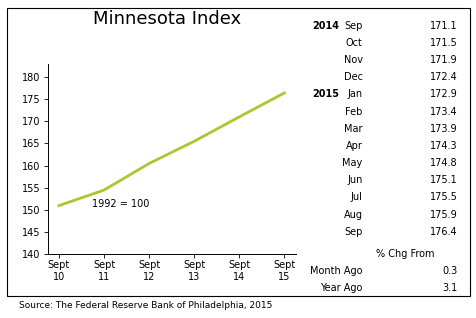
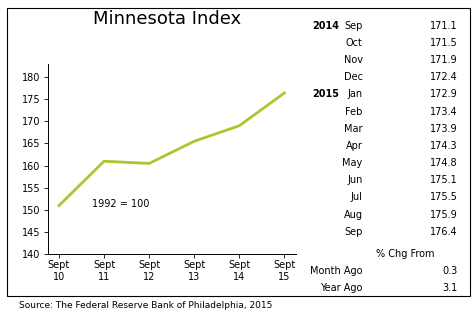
Sept 11: 154.5 -> 161.0
Sept 14: 171.0 -> 169.0
